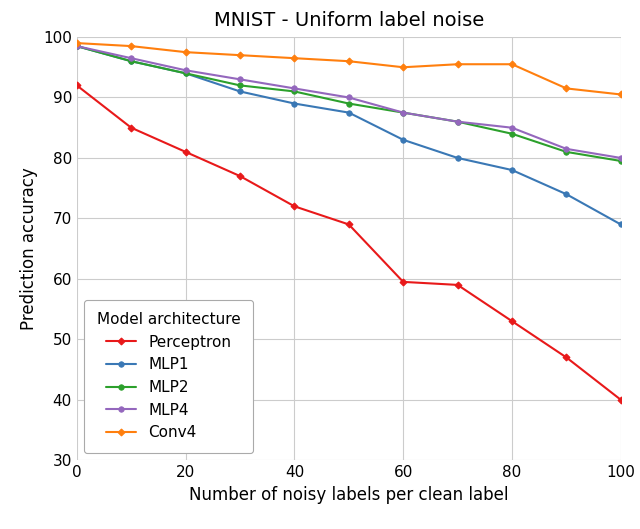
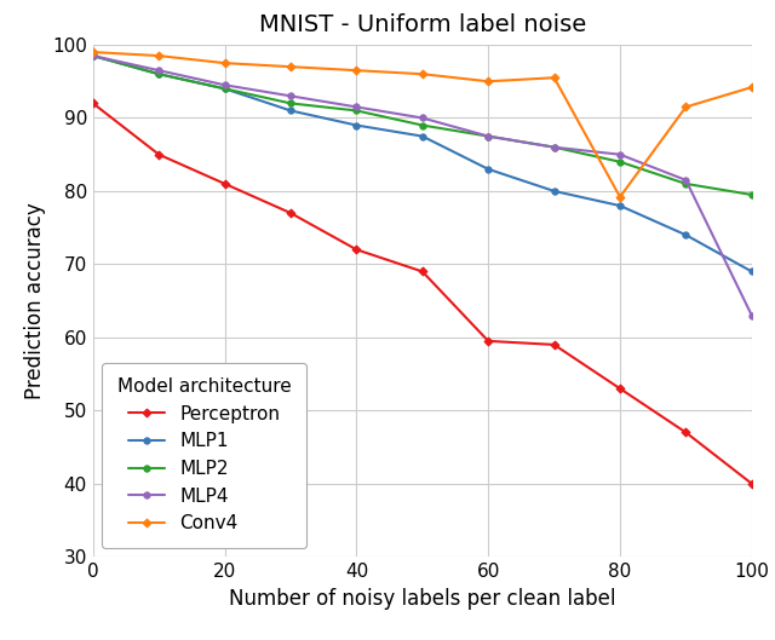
Conv4/80: 95.5 -> 79.2
MLP4/100: 80.0 -> 63.0
Conv4/100: 90.5 -> 94.2
